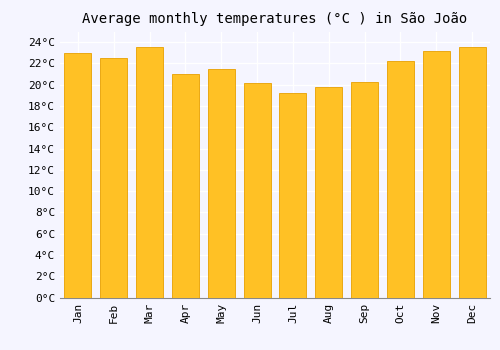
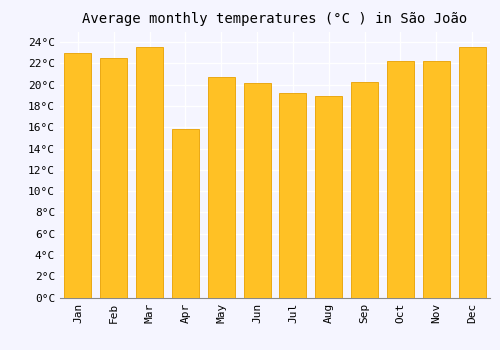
Apr: 21.0°C -> 15.8°C
May: 21.5°C -> 20.7°C
Aug: 19.8°C -> 18.9°C
Nov: 23.2°C -> 22.2°C
